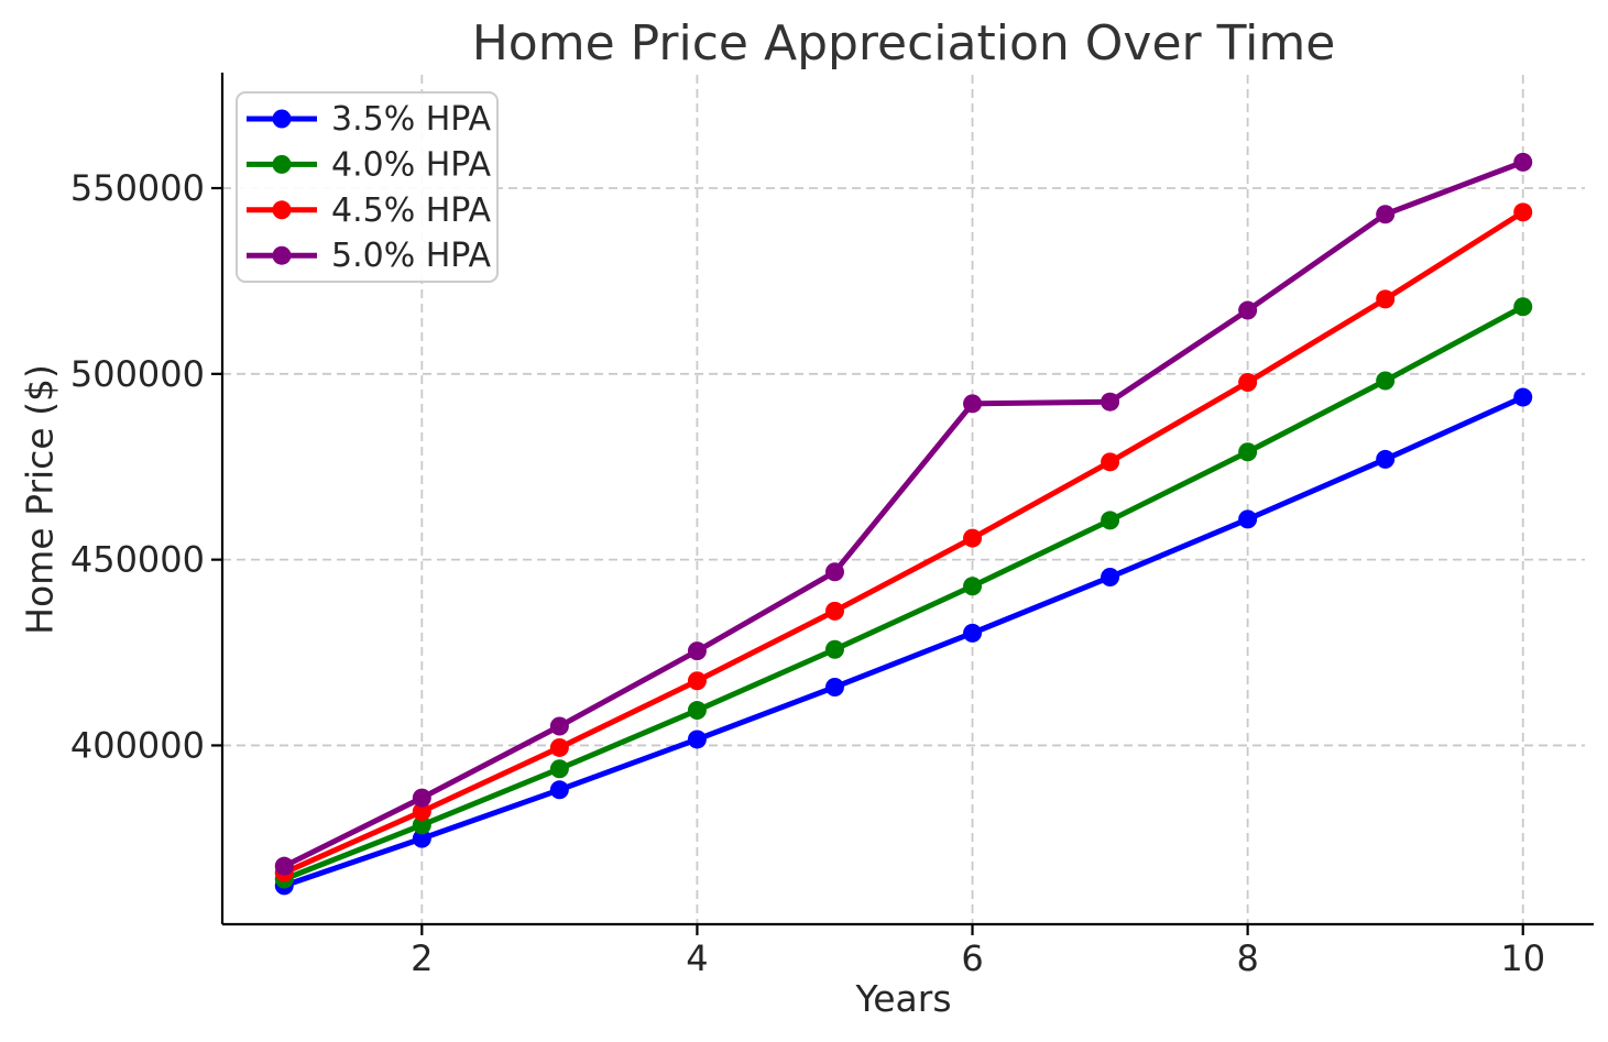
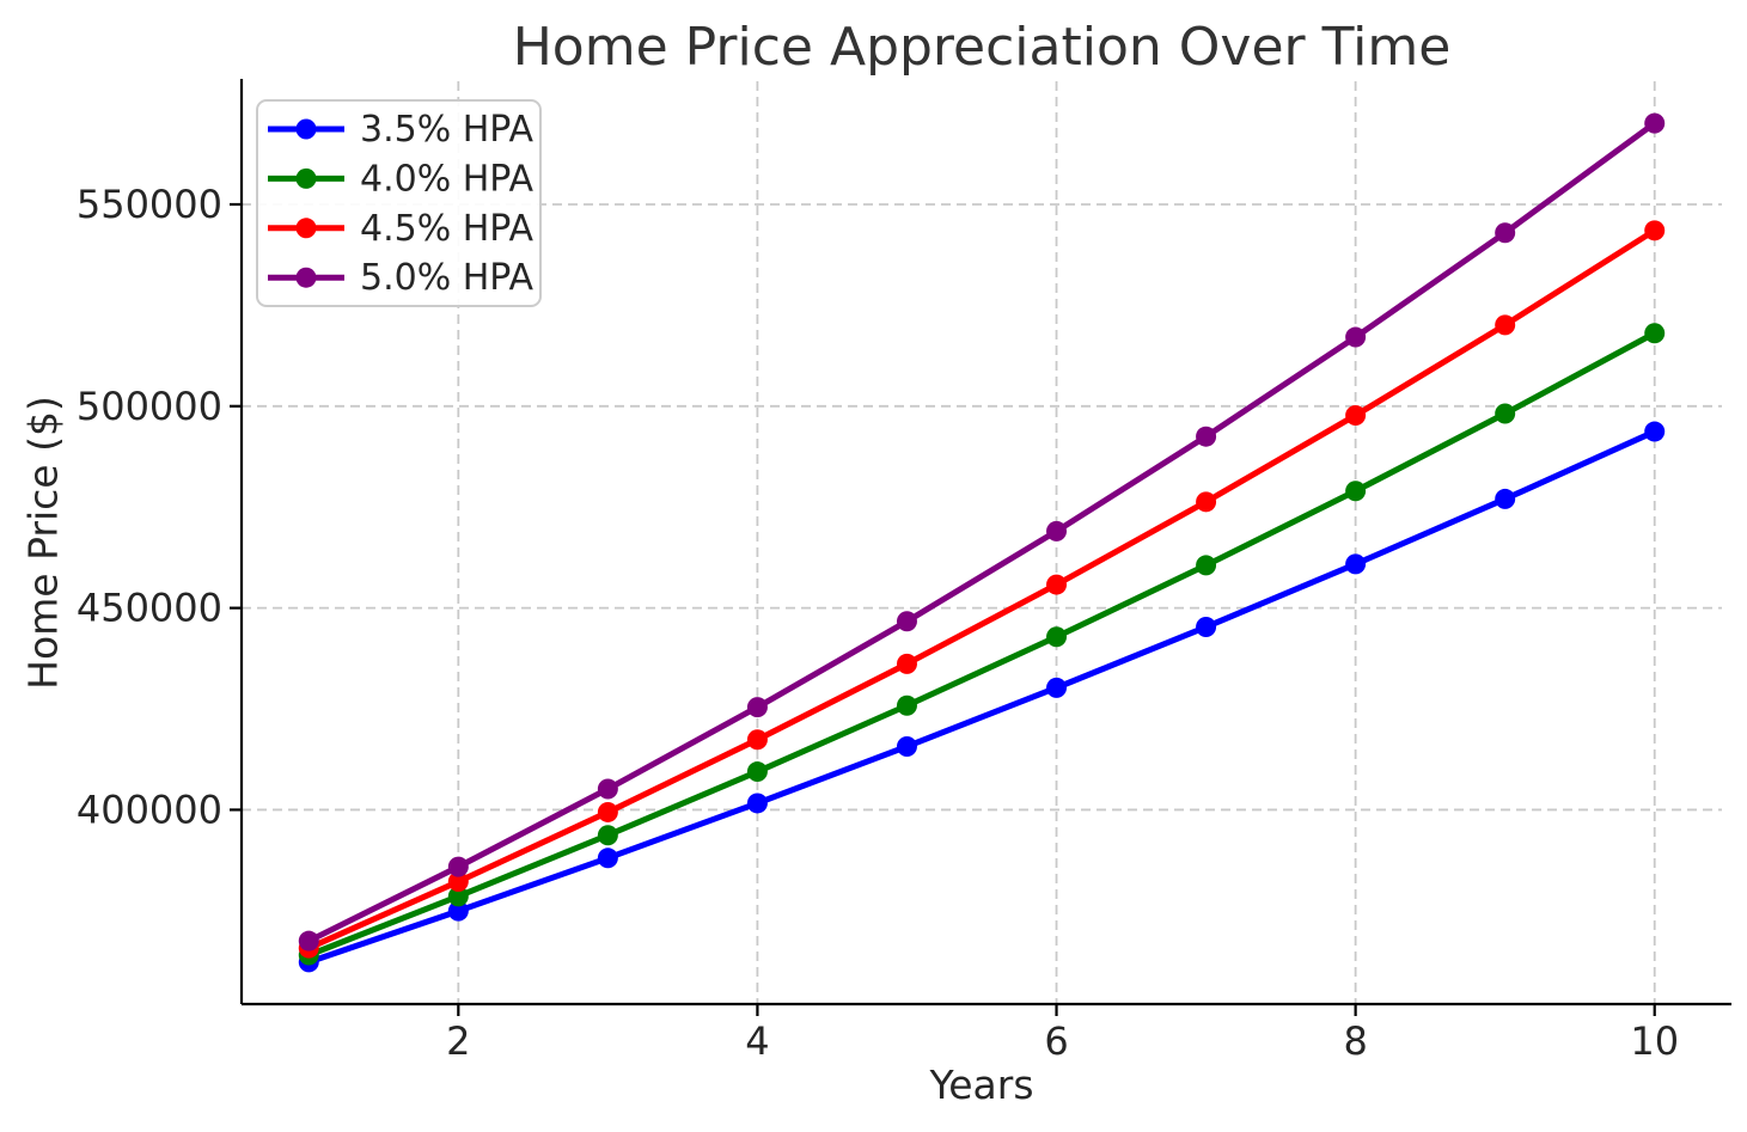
5.0% HPA/6: 492000 -> 469000
5.0% HPA/10: 557000 -> 570000
